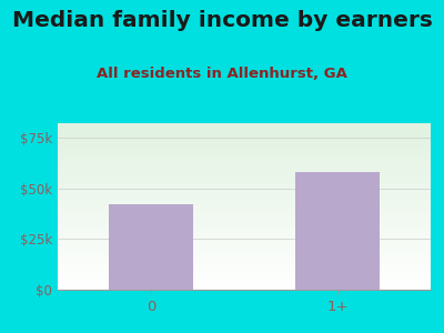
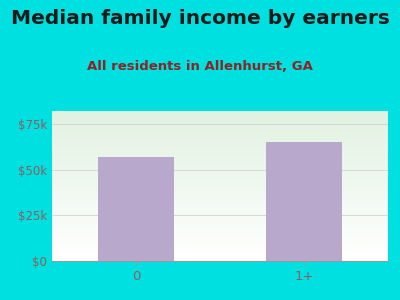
0: $42k -> $57k
1+: $58k -> $65k
